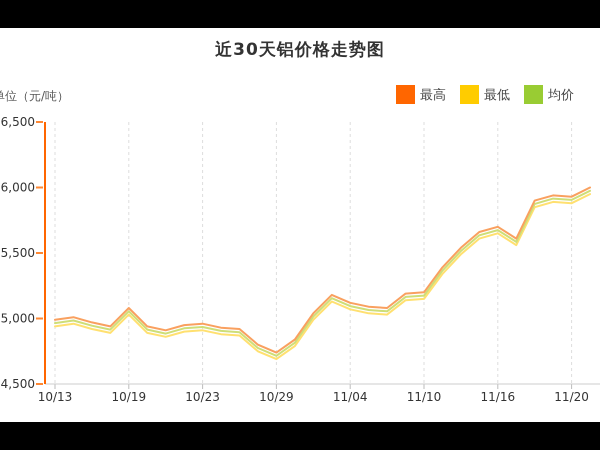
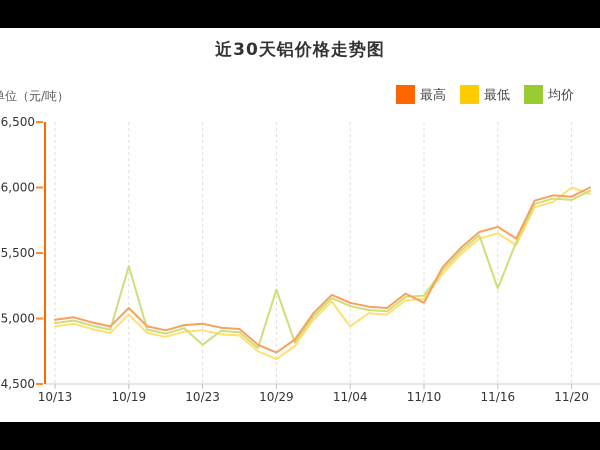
均价/10/19: 15060 -> 15400
均价/10/23: 14940 -> 14800
均价/10/29: 14720 -> 15220
最低/11/04: 15070 -> 14940
最高/11/10: 15200 -> 15120
均价/11/16: 15680 -> 15230
最低/11/20: 15880 -> 16000
